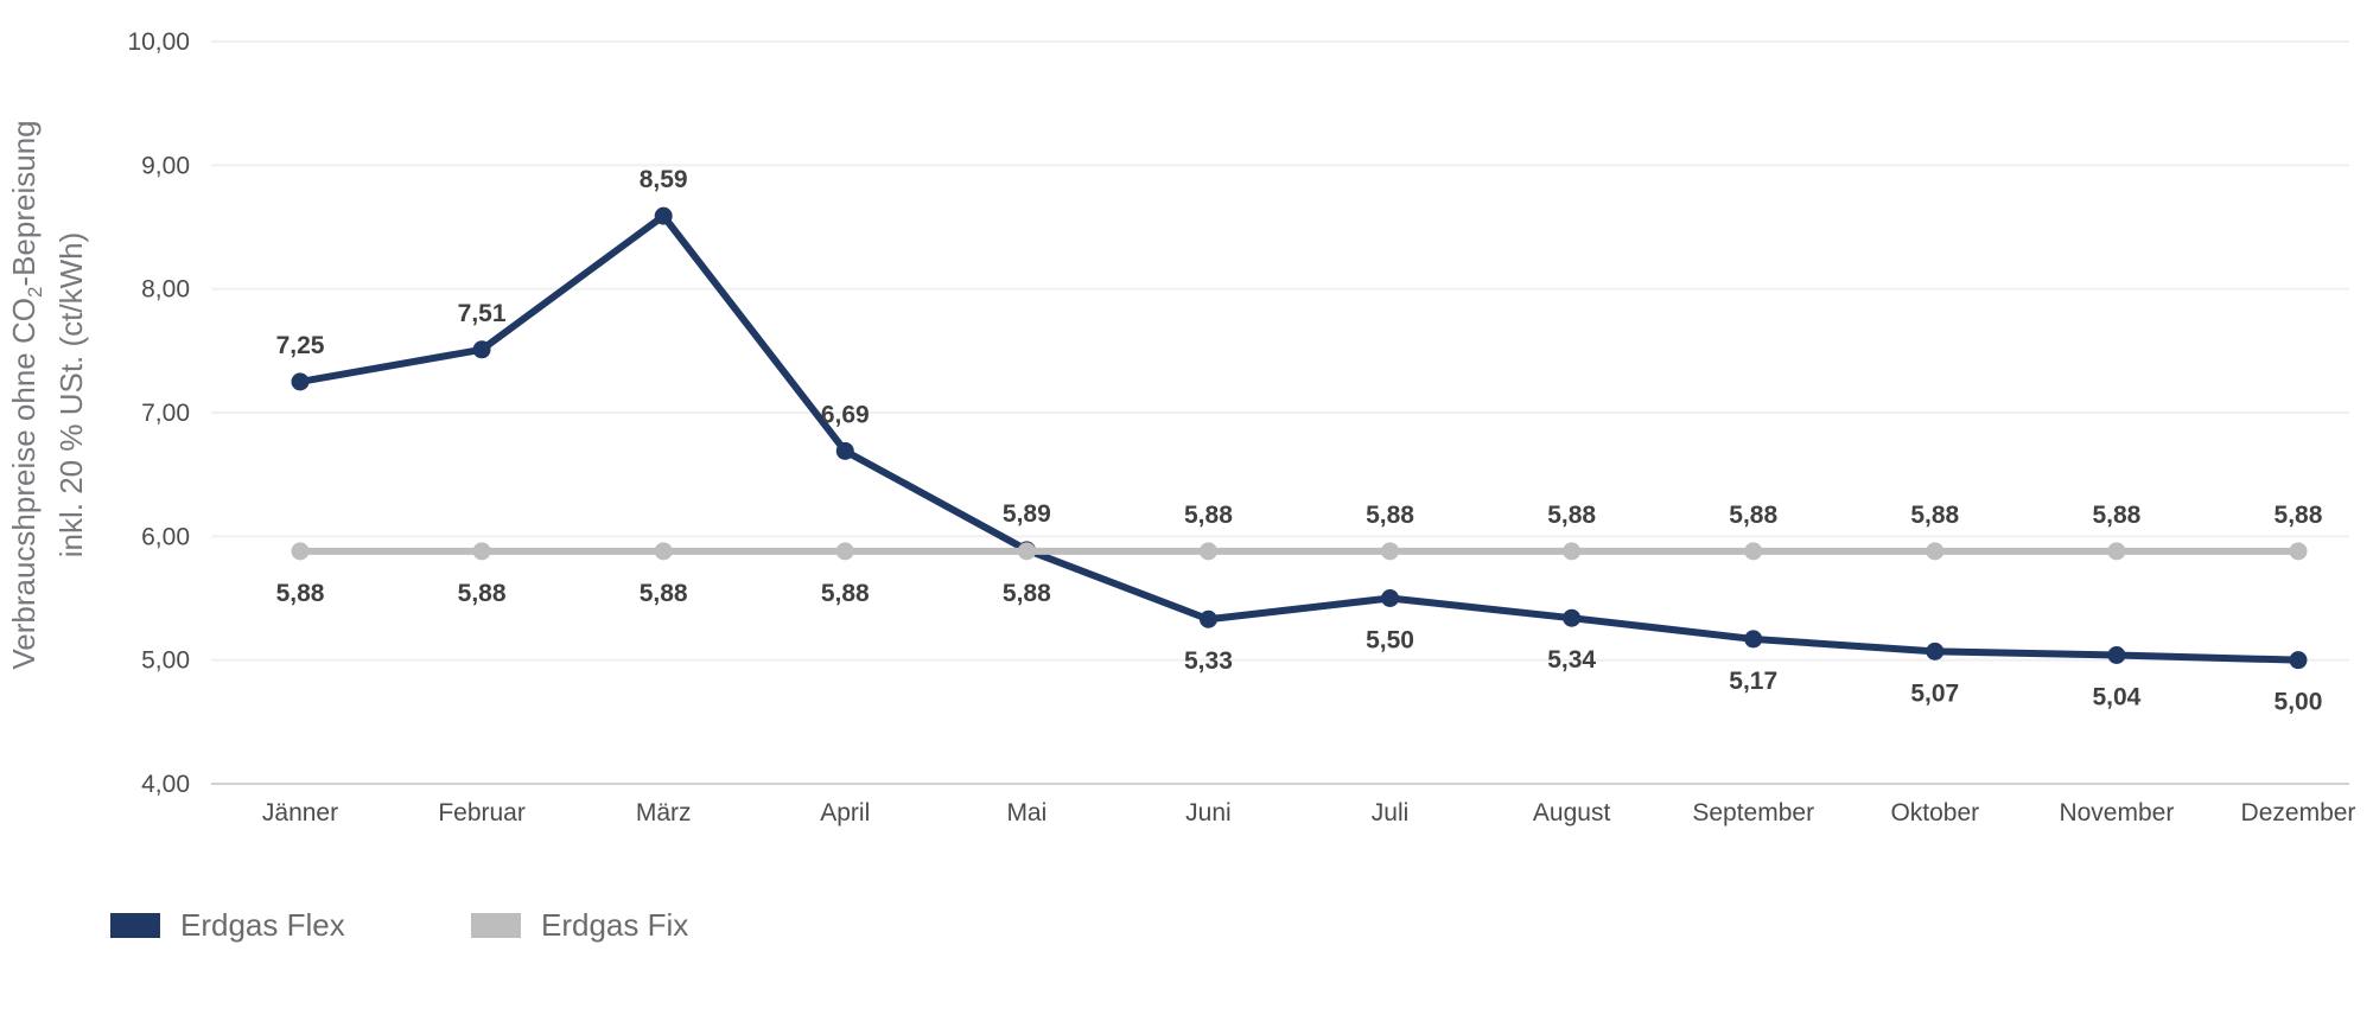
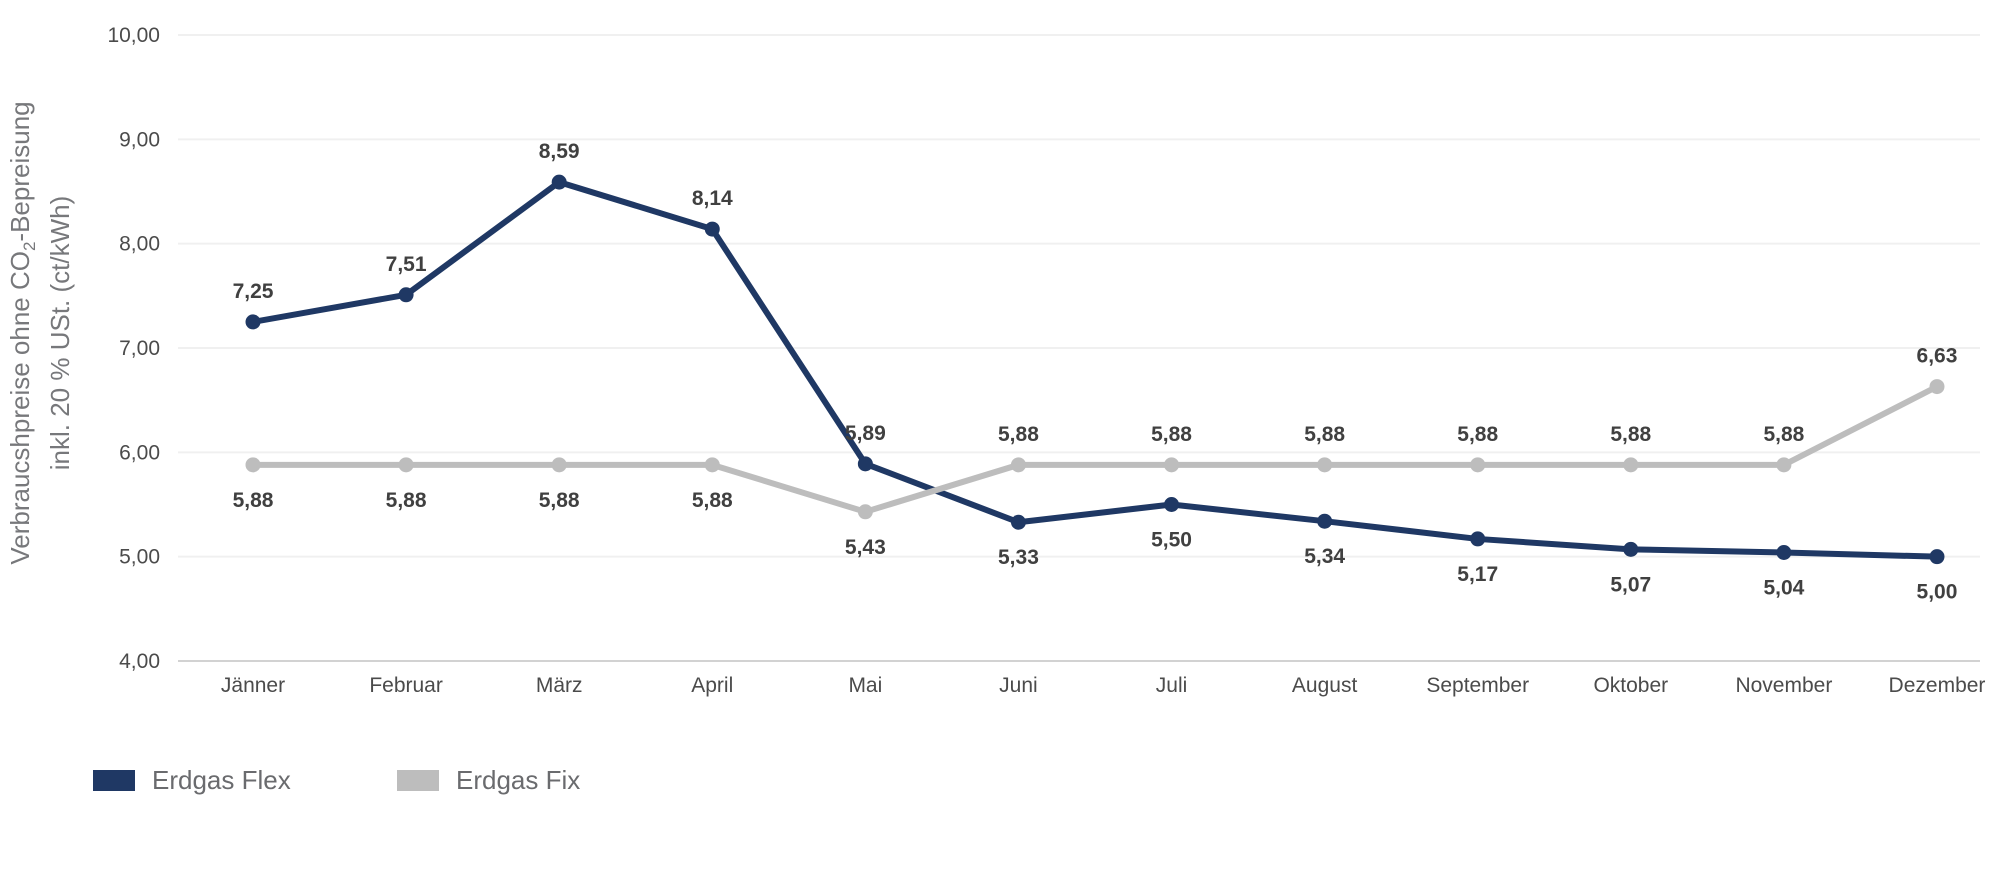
Erdgas Flex/April: 6,69 -> 8,14
Erdgas Fix/Mai: 5,88 -> 5,43
Erdgas Fix/Dezember: 5,88 -> 6,63
